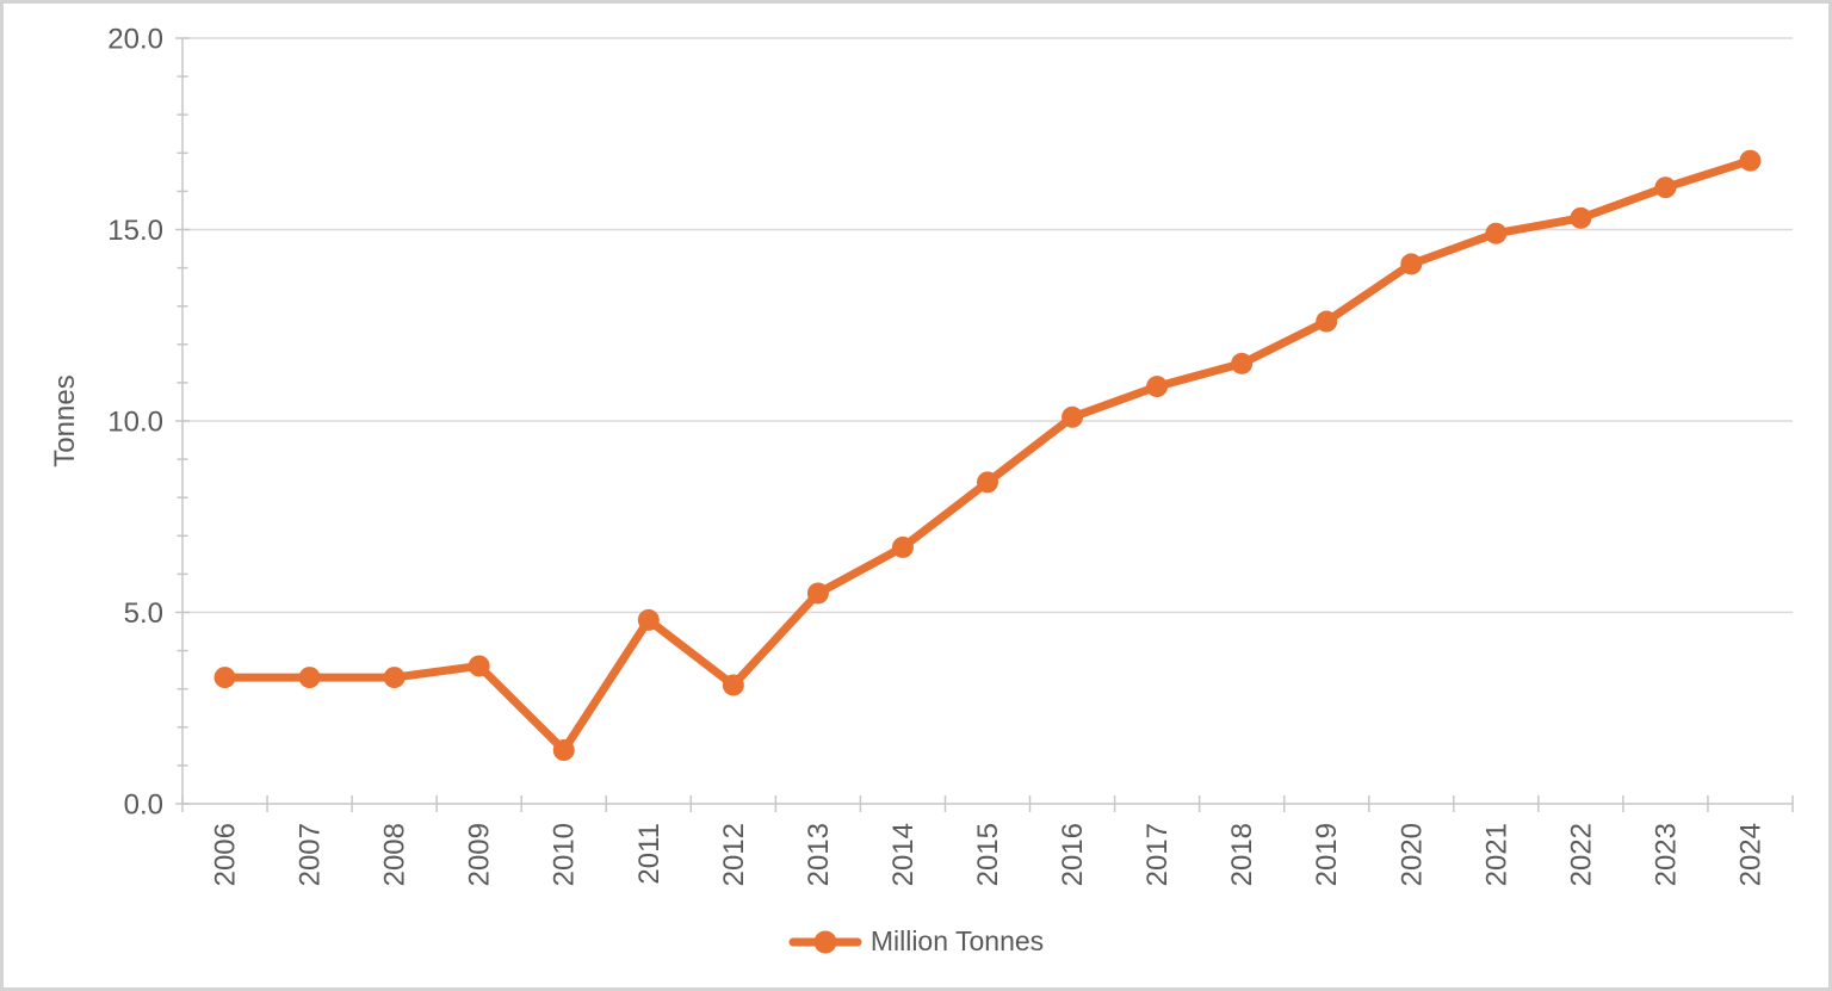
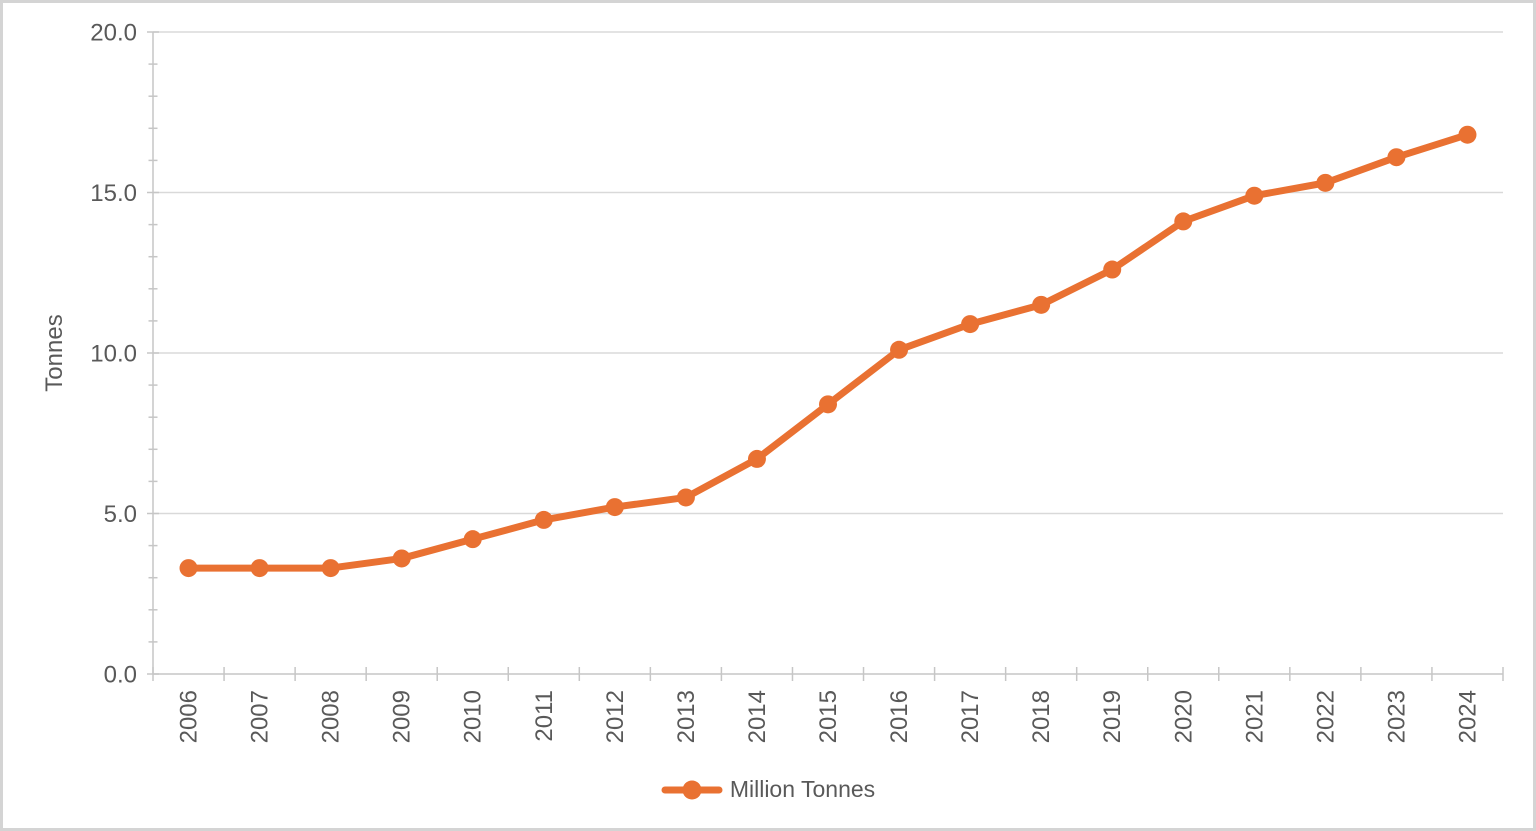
2010: 1.4 -> 4.2
2012: 3.1 -> 5.2
